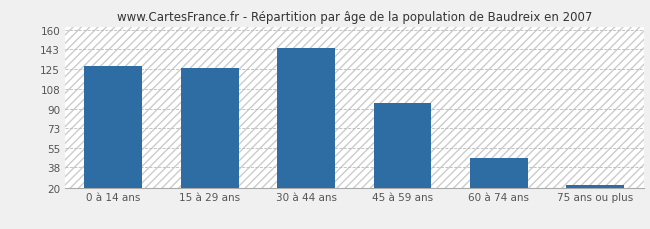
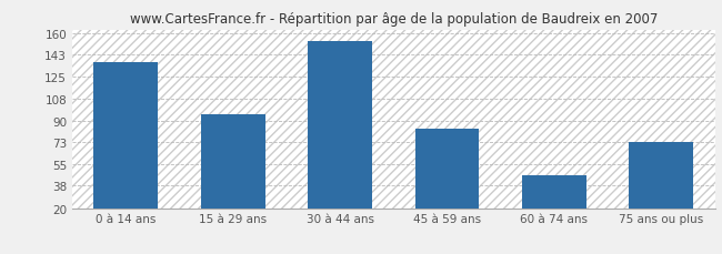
0 à 14 ans: 128 -> 137
15 à 29 ans: 126 -> 95
30 à 44 ans: 144 -> 154
45 à 59 ans: 95 -> 84
75 ans ou plus: 22 -> 73
